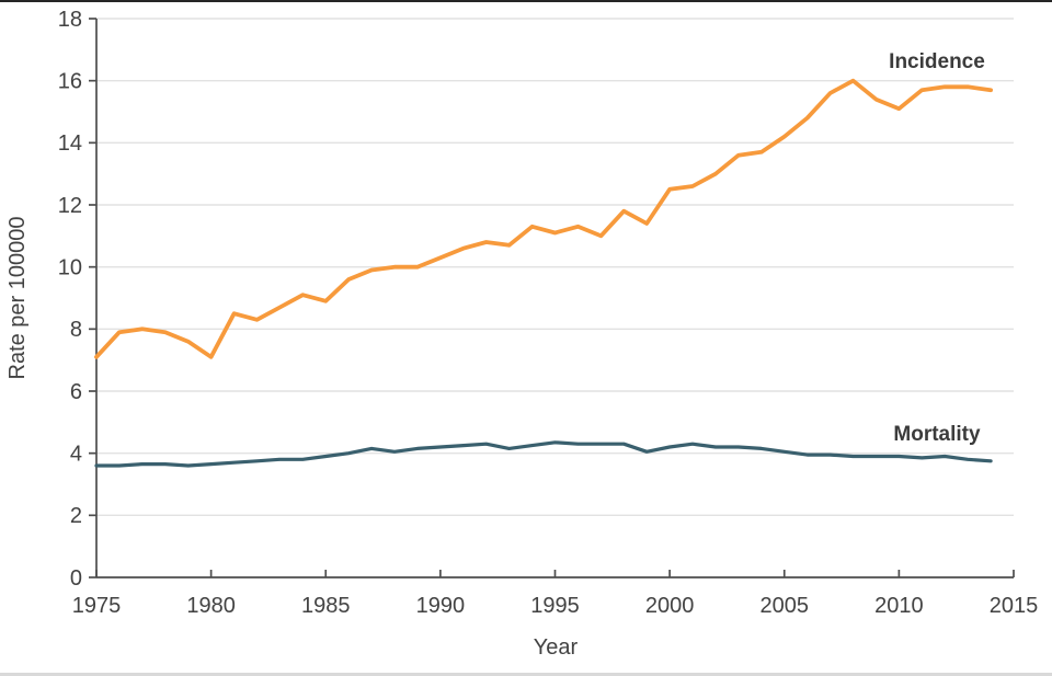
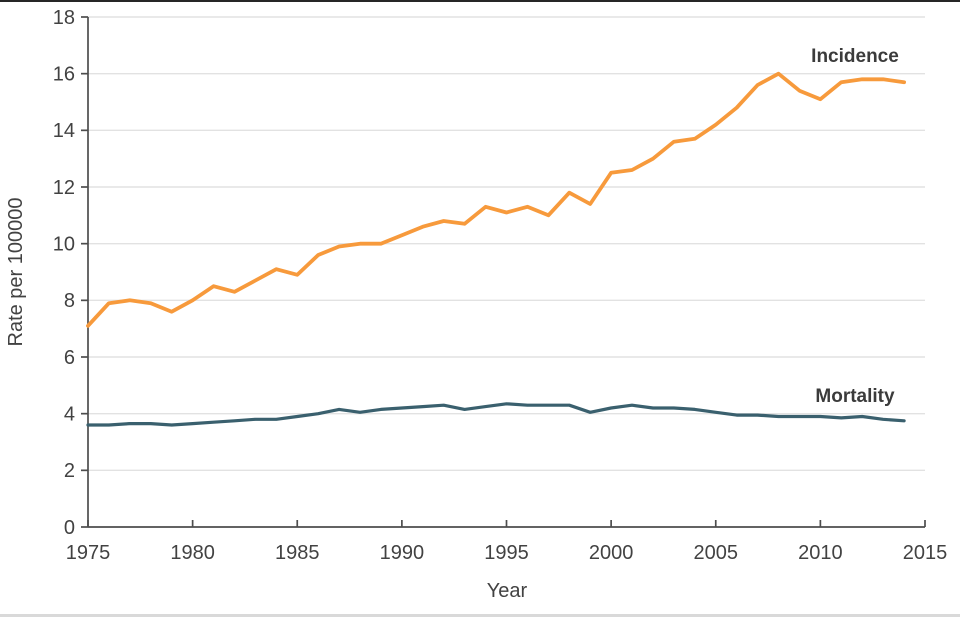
Incidence/1980: 7.1 -> 8.0
